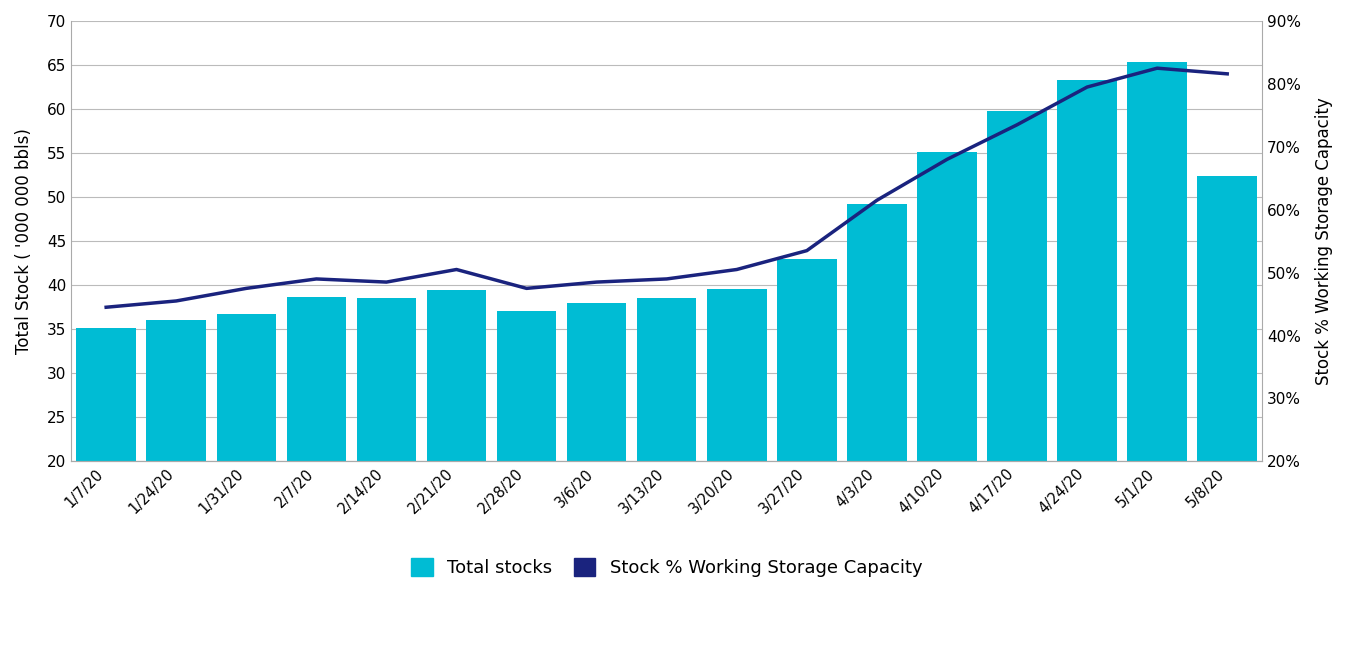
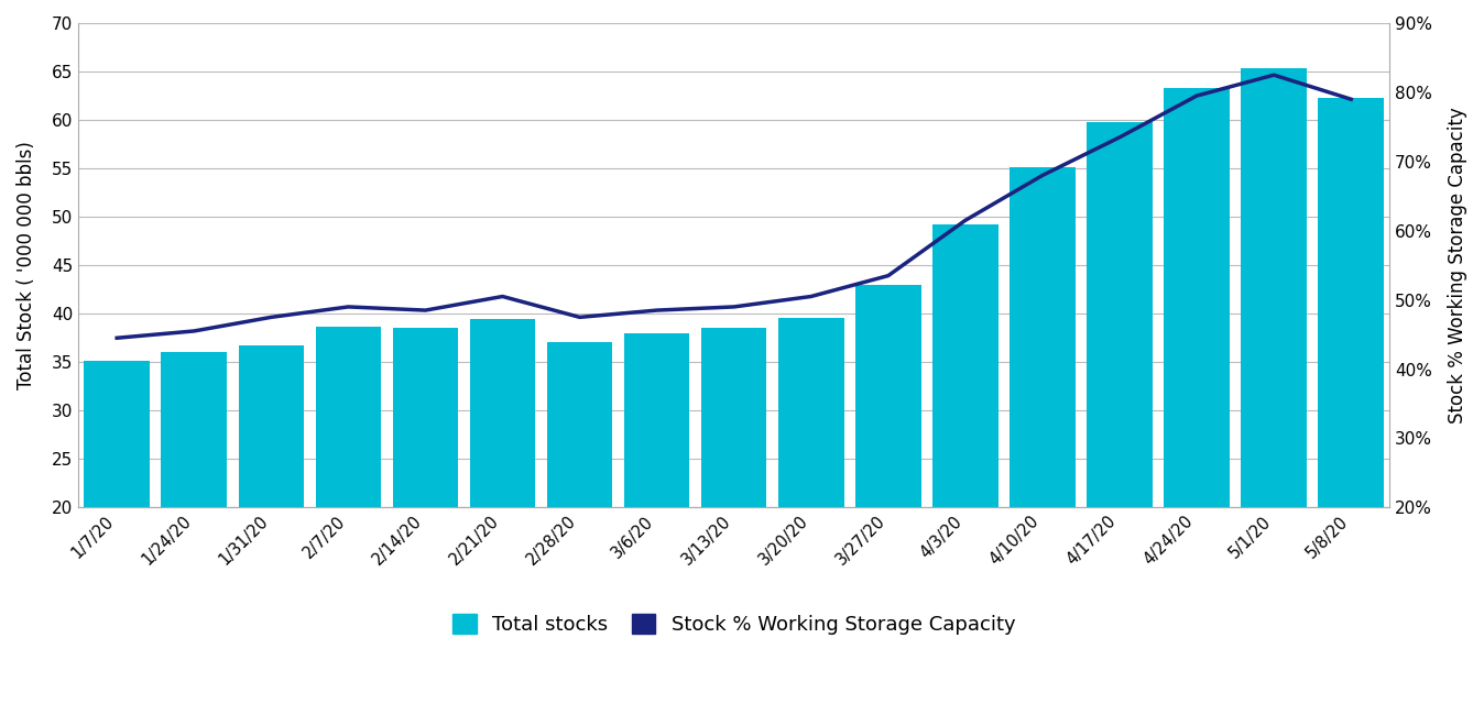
Total stocks/5/8/20: 52.4 -> 62.3
Stock % Working Storage Capacity/5/8/20: 81.6% -> 79.0%
